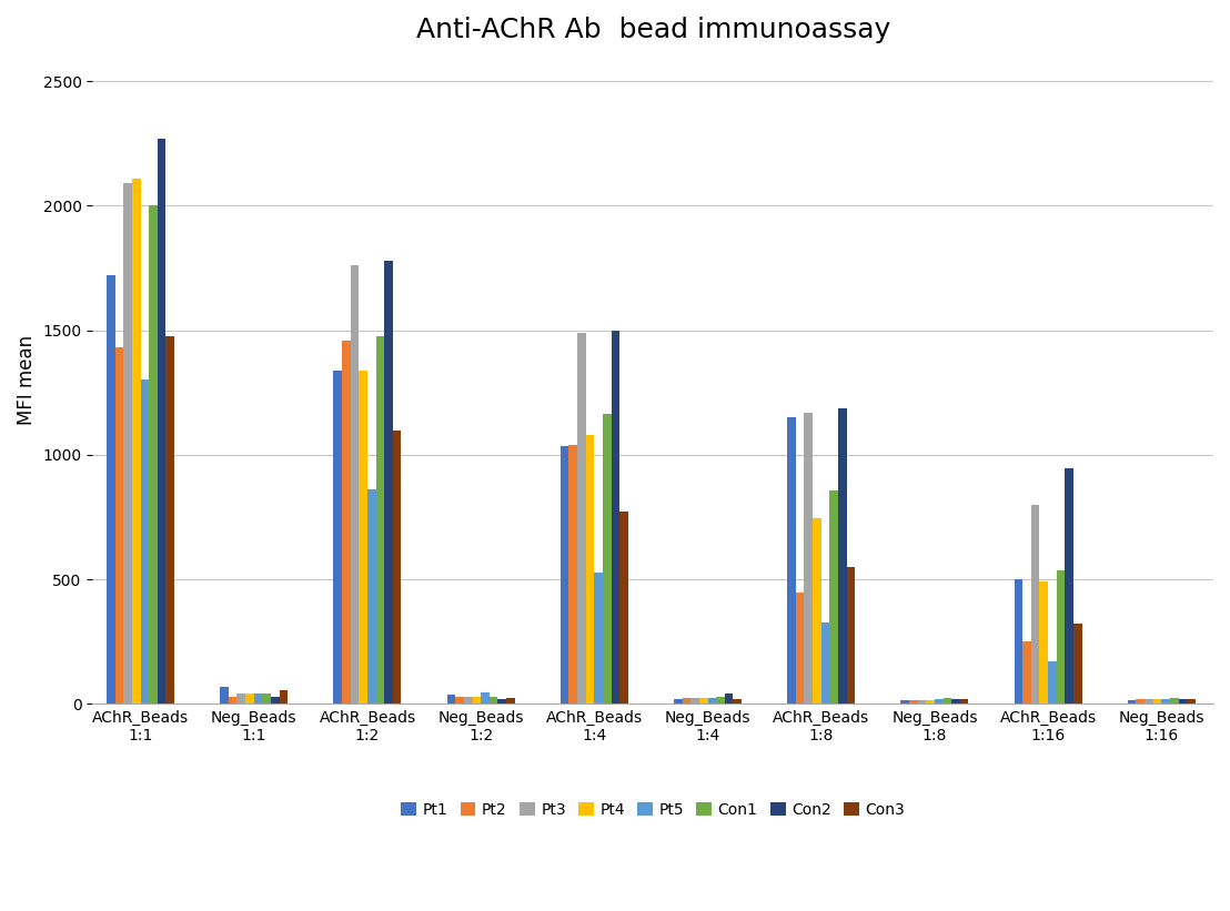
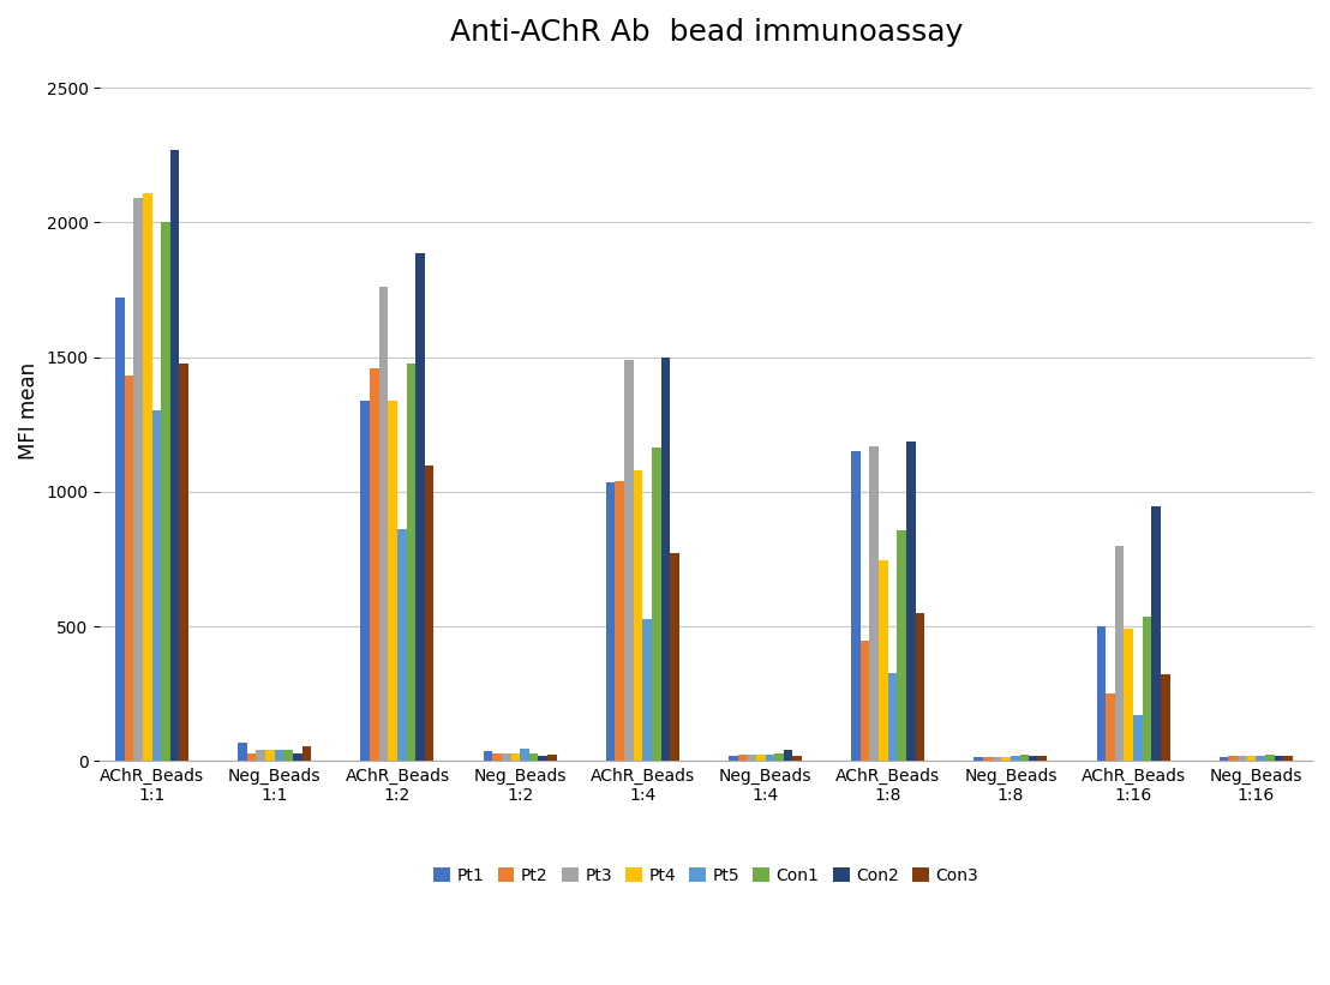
Con2/AChR_Beads 1:2: 1780 -> 1885
